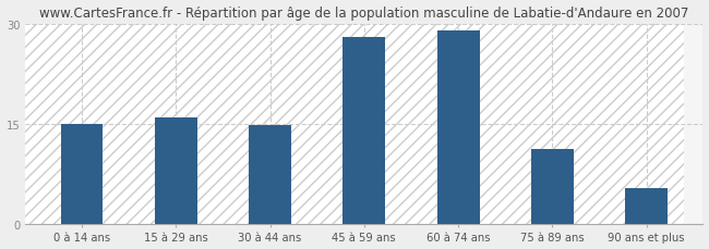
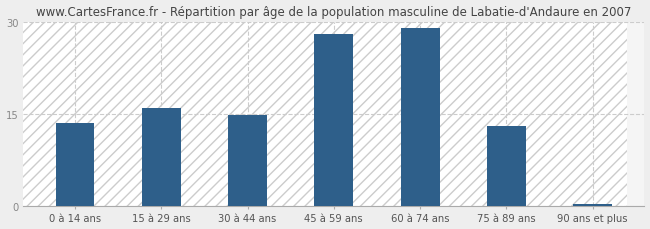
0 à 14 ans: 15.0 -> 13.5
75 à 89 ans: 11.2 -> 13.0
90 ans et plus: 5.4 -> 0.3
